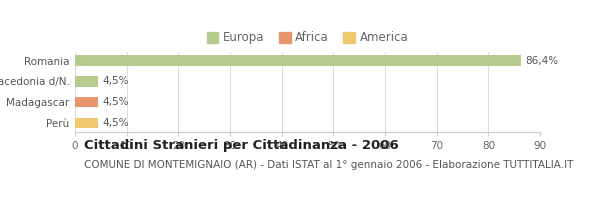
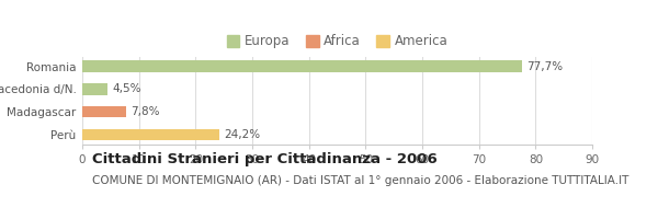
Romania: 86,4% -> 77,7%
Madagascar: 4,5% -> 7,8%
Perù: 4,5% -> 24,2%
